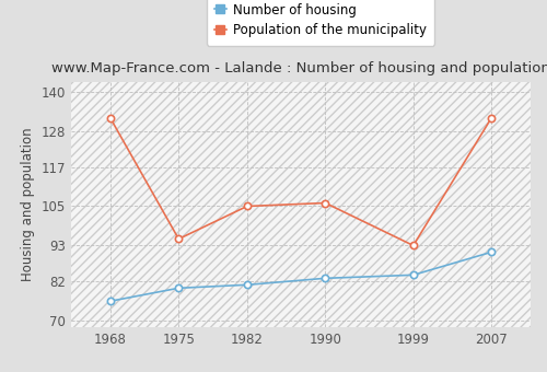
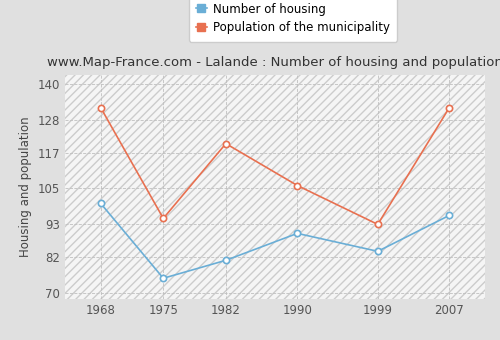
Number of housing/1968: 76 -> 100
Number of housing/1975: 80 -> 75
Population of the municipality/1982: 105 -> 120
Number of housing/1990: 83 -> 90
Number of housing/2007: 91 -> 96
